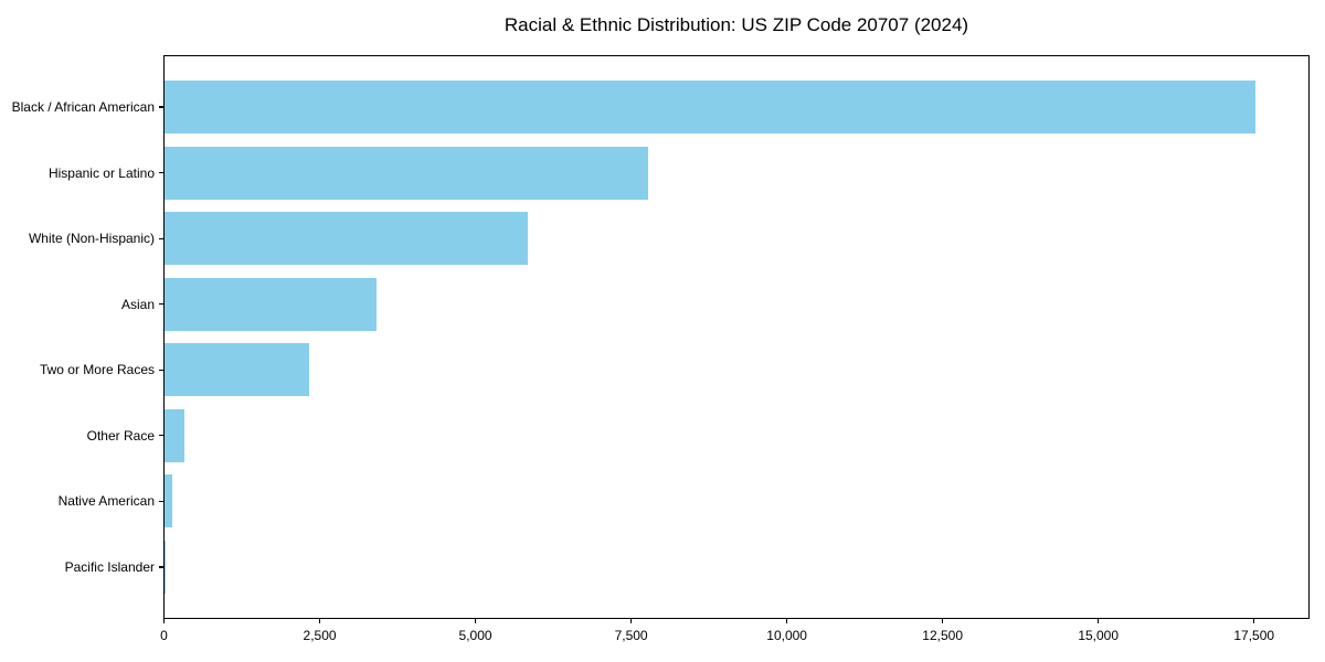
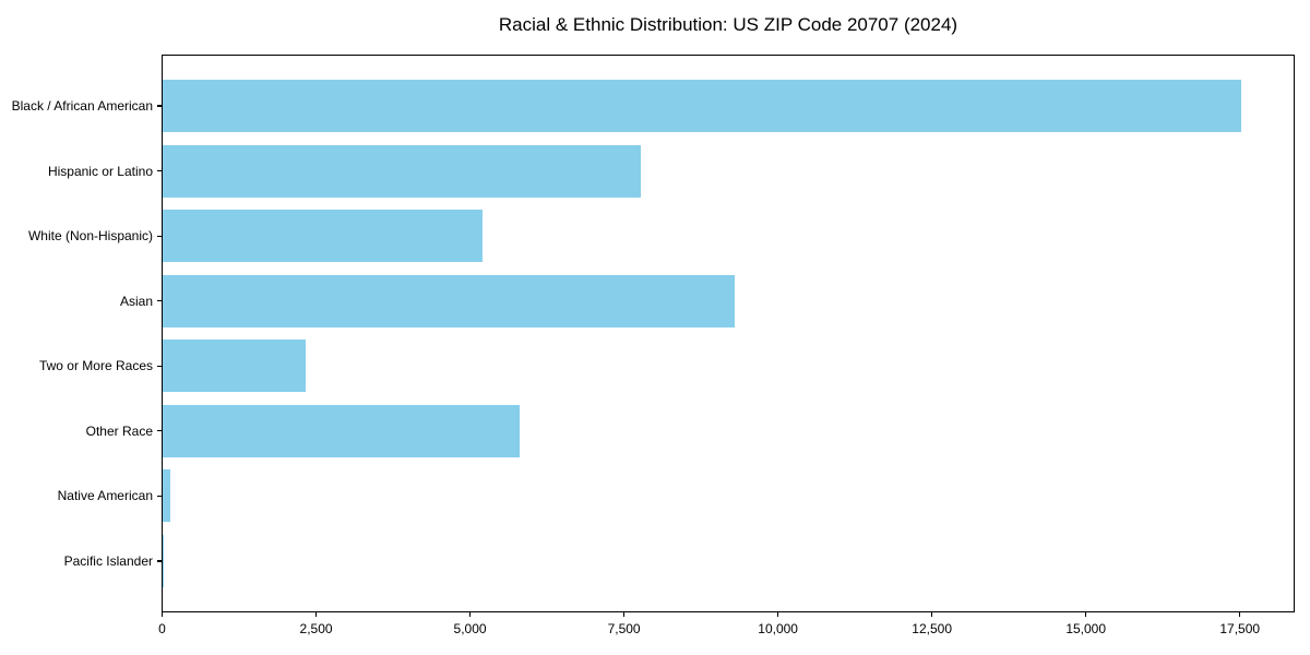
White (Non-Hispanic): 5800 -> 5200
Asian: 3400 -> 9300
Other Race: 300 -> 5800
